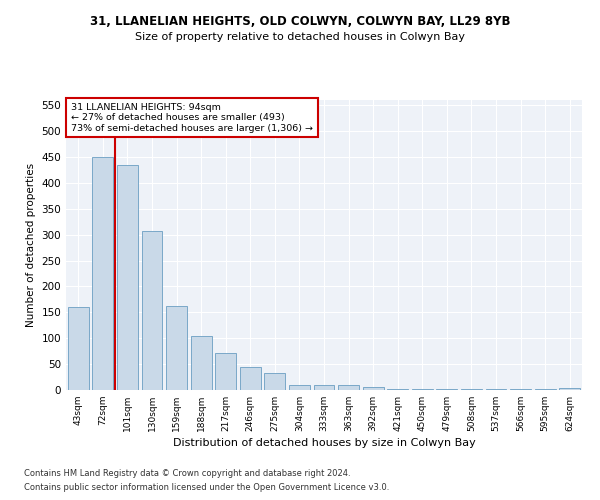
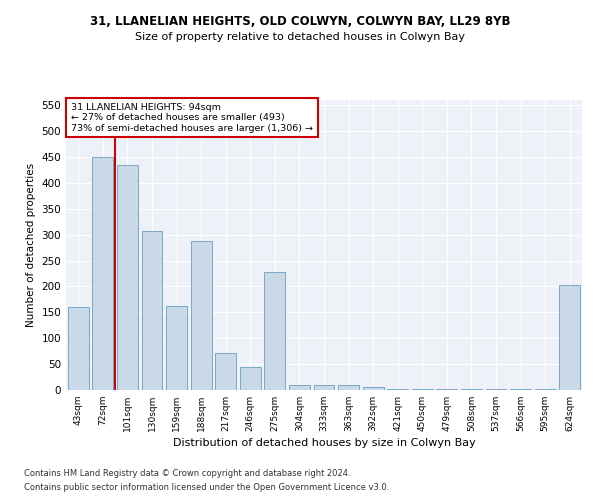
188sqm: 105 -> 288
275sqm: 33 -> 228
624sqm: 4 -> 202
